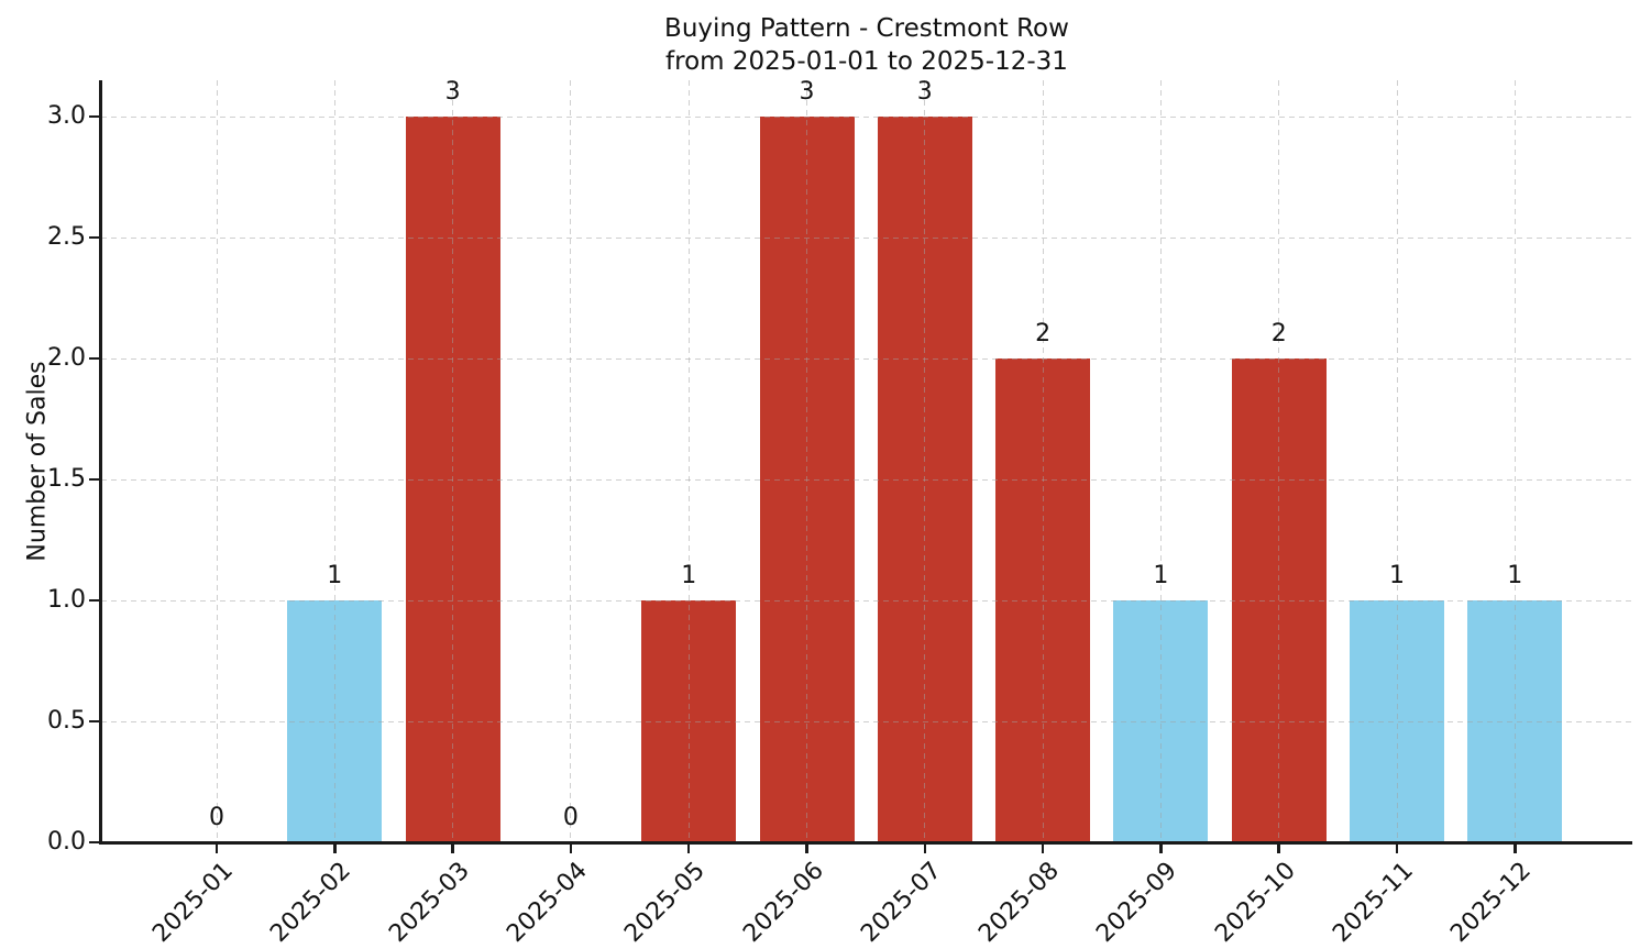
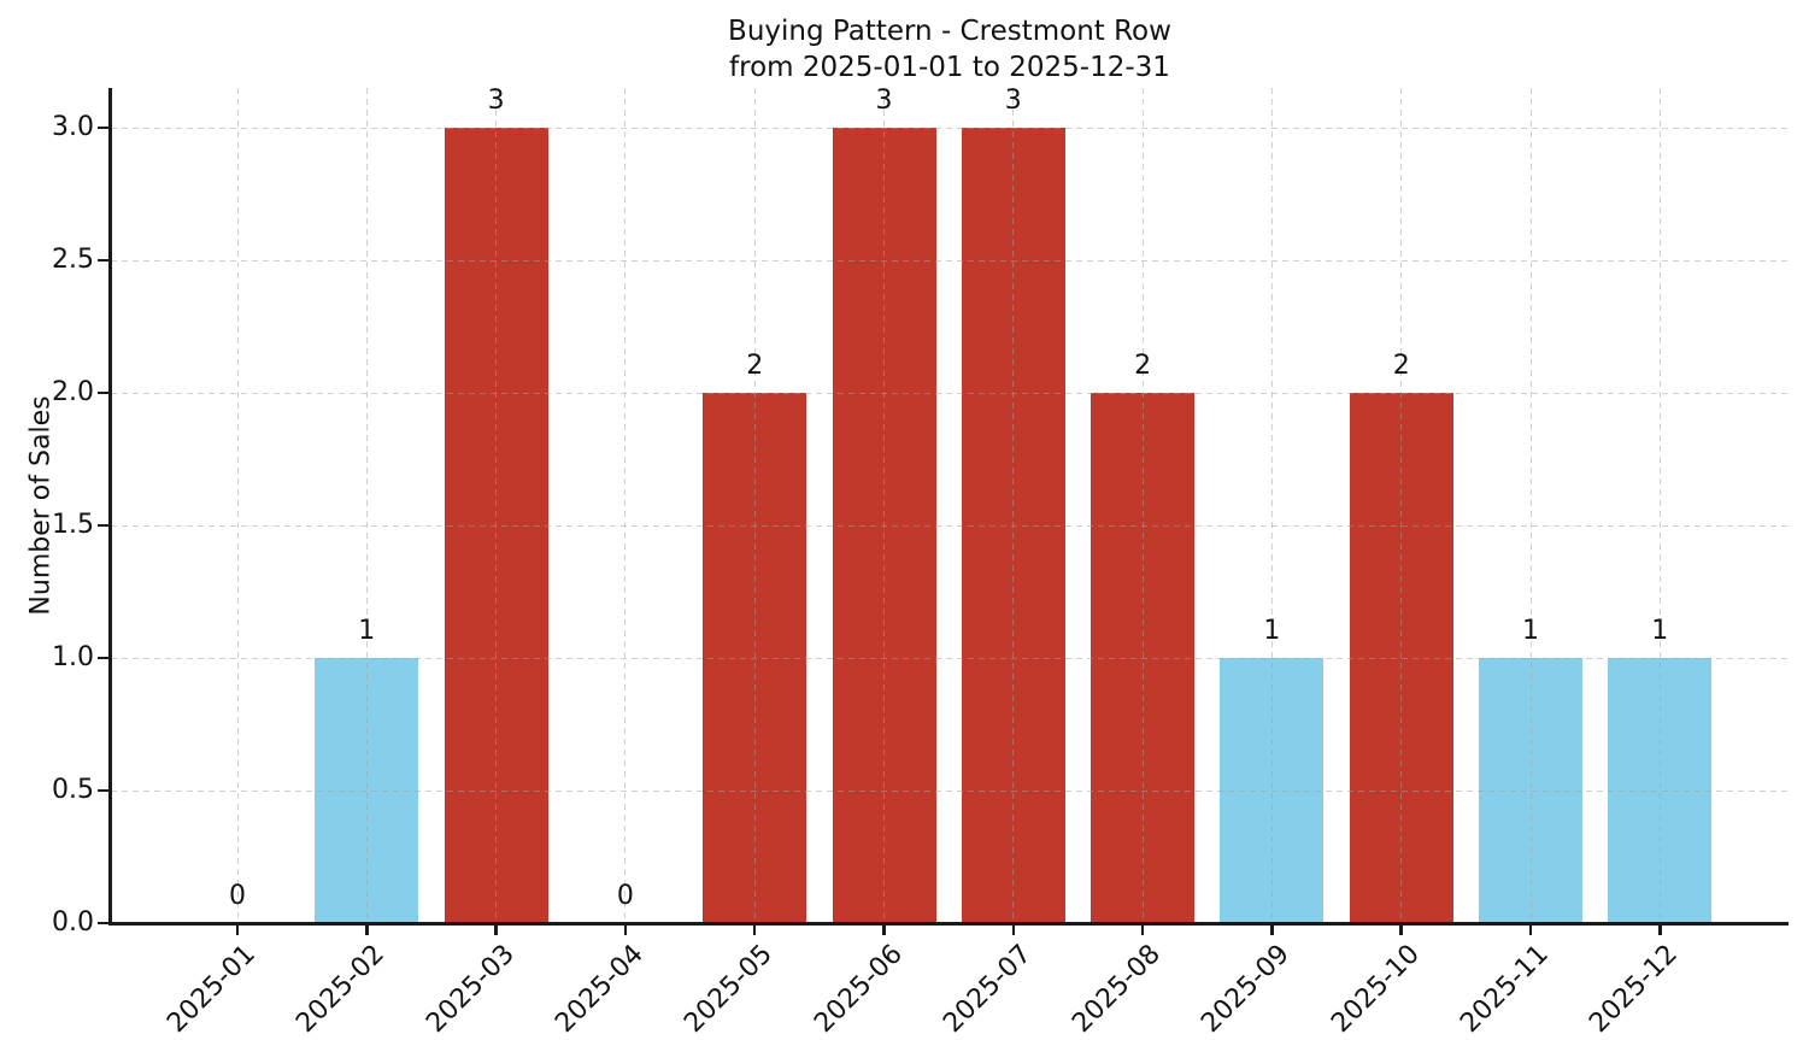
2025-05: 1 -> 2
